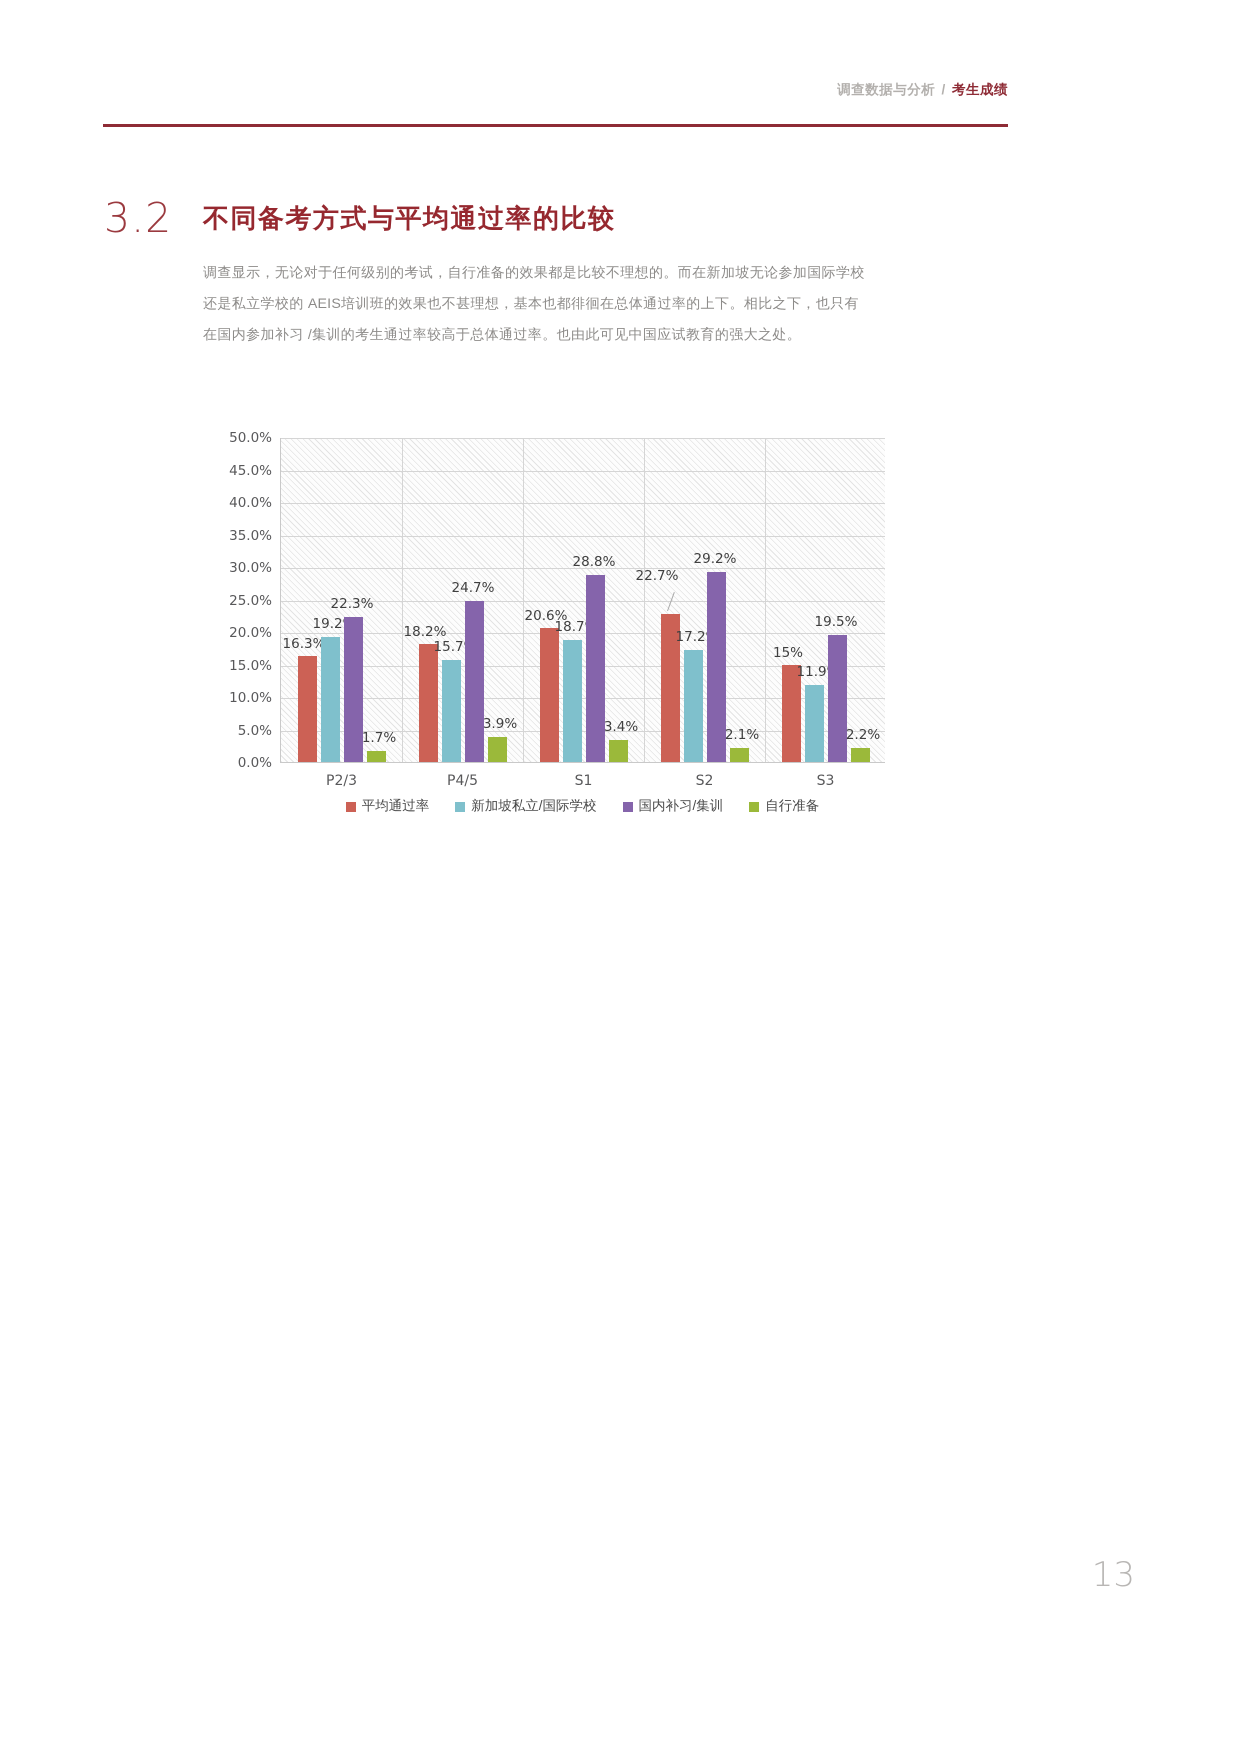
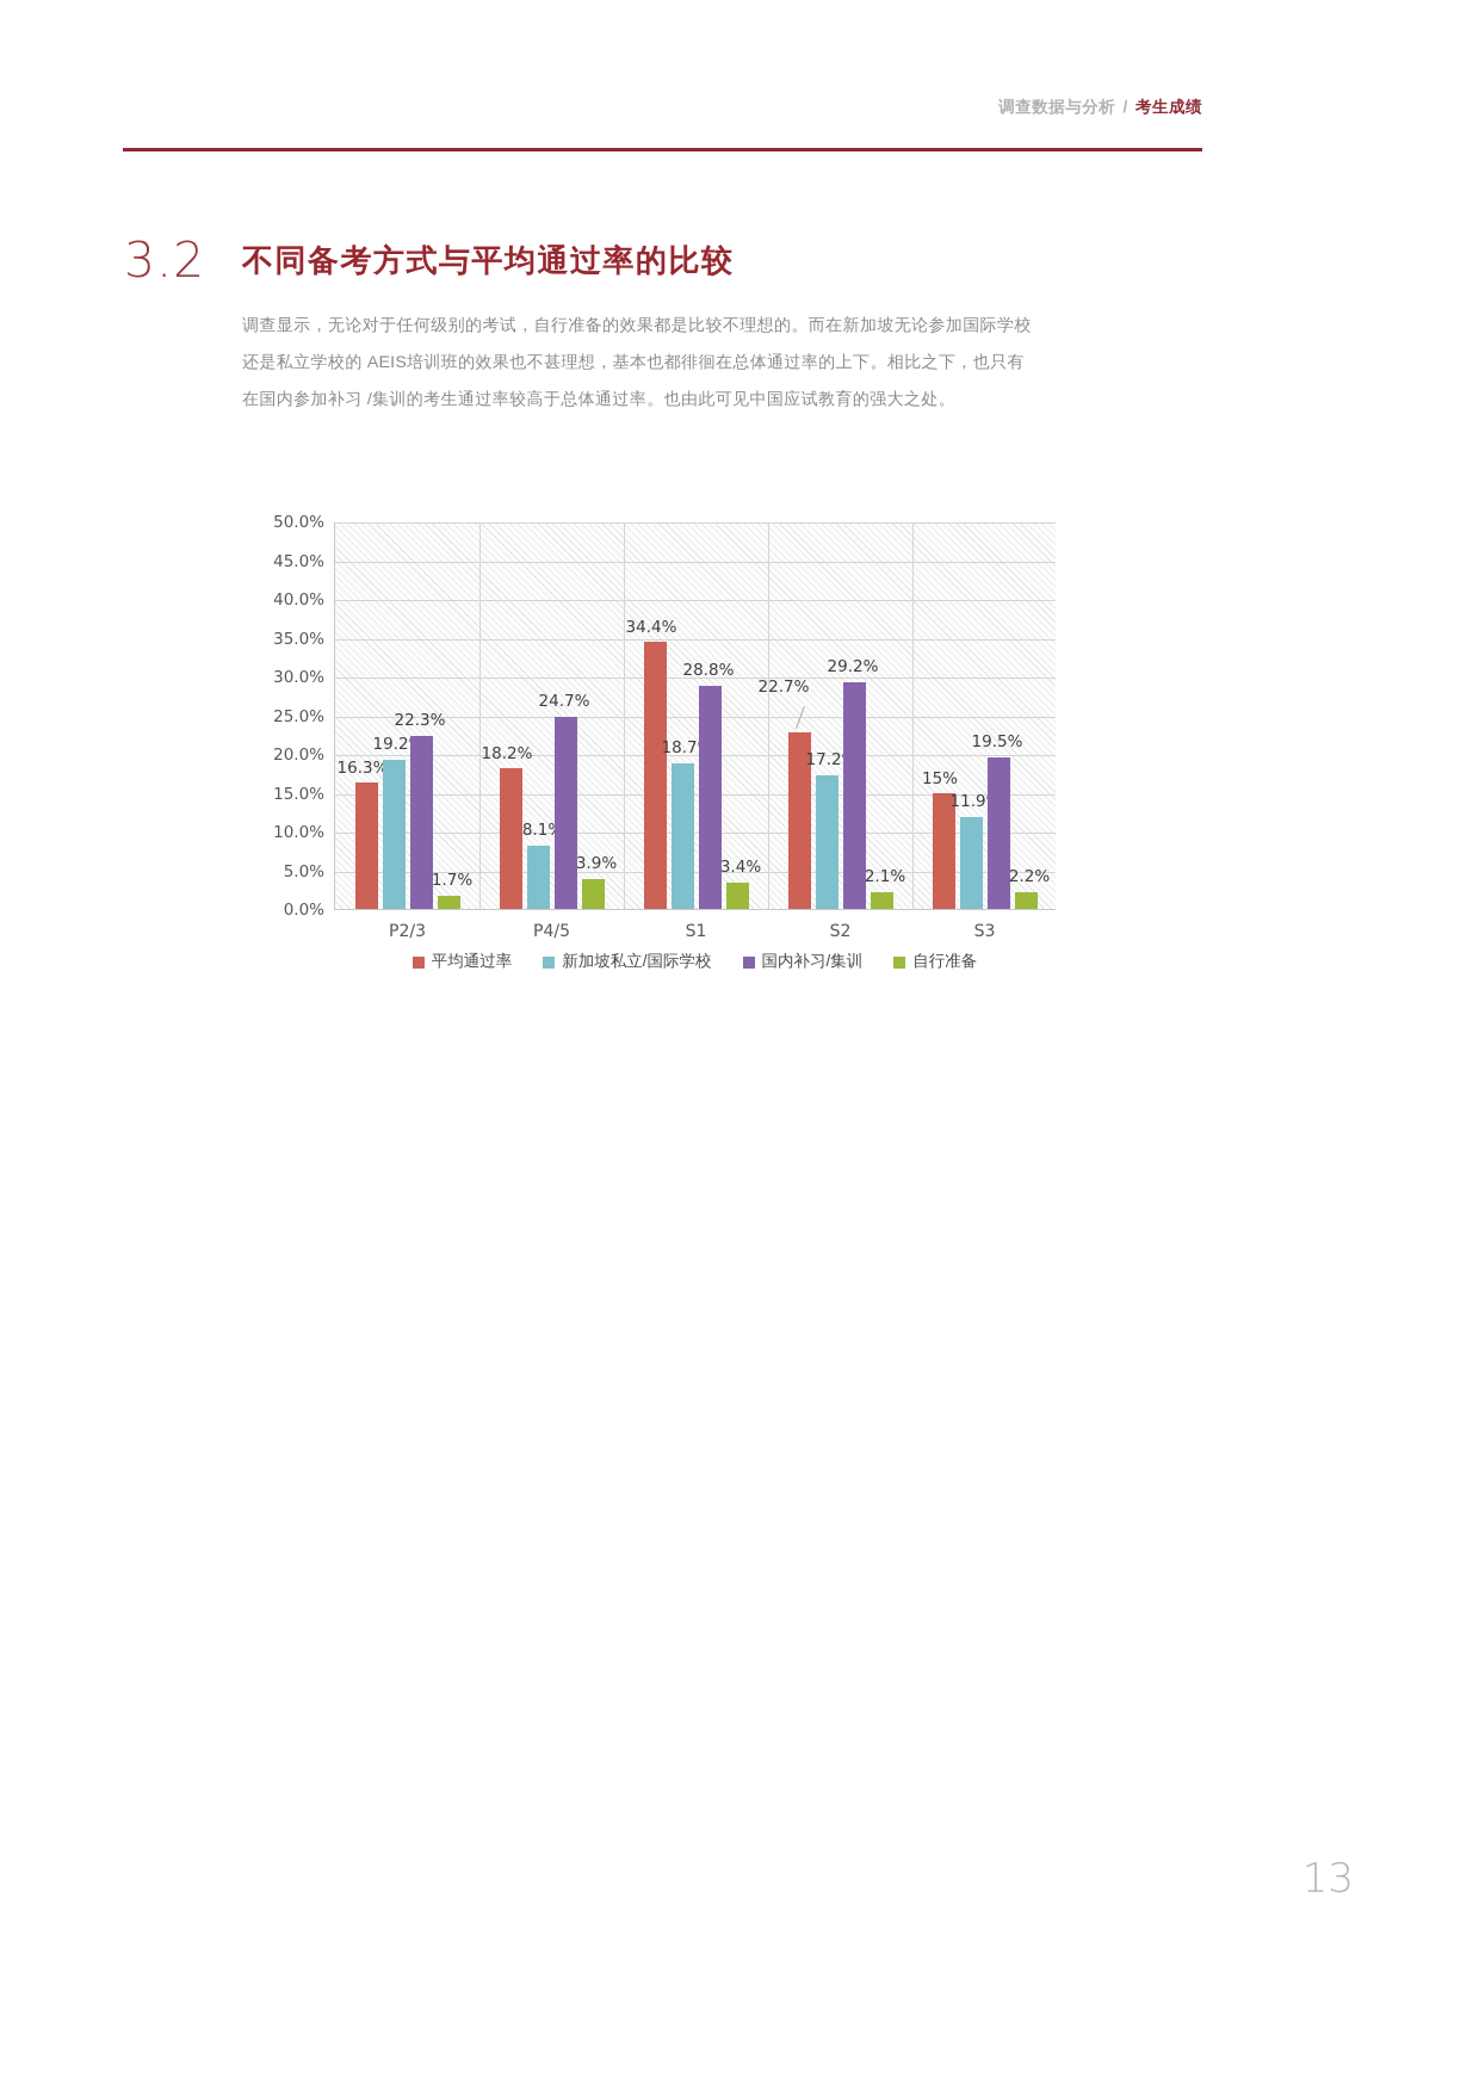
新加坡私立/国际学校/P4/5: 15.7% -> 8.1%
平均通过率/S1: 20.6% -> 34.4%
